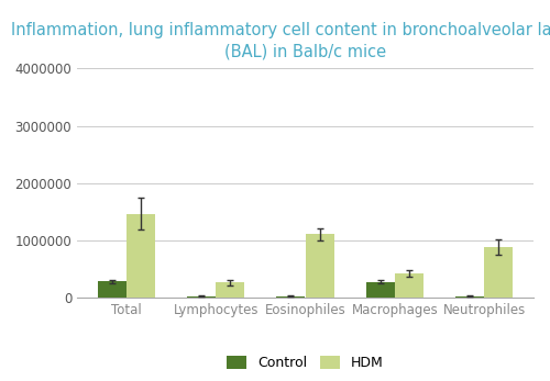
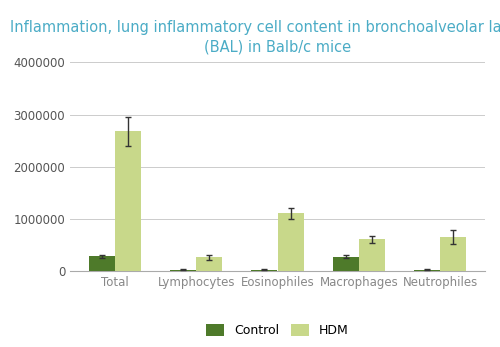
HDM/Total: 1460000 -> 2680000
HDM/Macrophages: 420000 -> 600000
HDM/Neutrophiles: 880000 -> 650000
